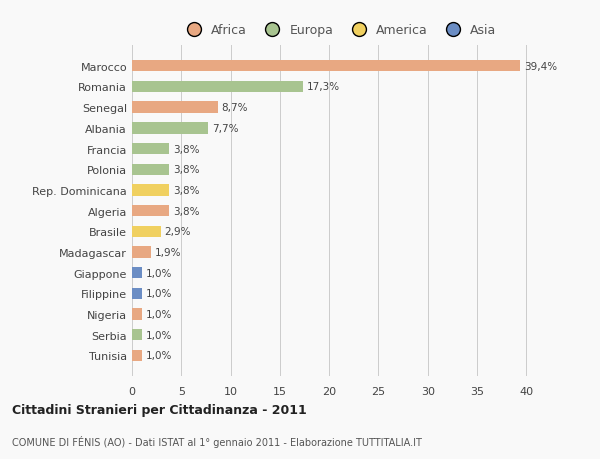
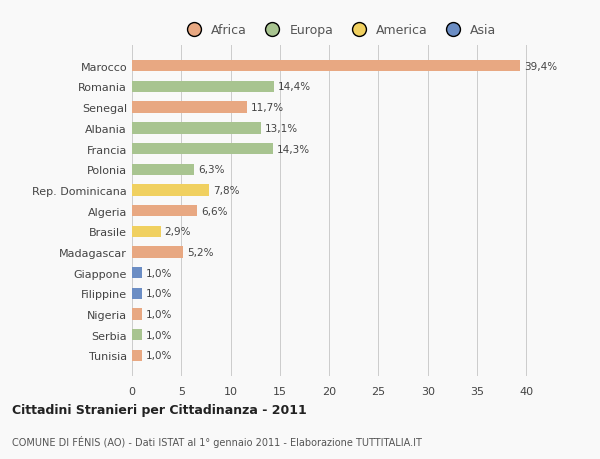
Romania: 17,3% -> 14,4%
Senegal: 8,7% -> 11,7%
Albania: 7,7% -> 13,1%
Francia: 3,8% -> 14,3%
Polonia: 3,8% -> 6,3%
Rep. Dominicana: 3,8% -> 7,8%
Algeria: 3,8% -> 6,6%
Madagascar: 1,9% -> 5,2%
